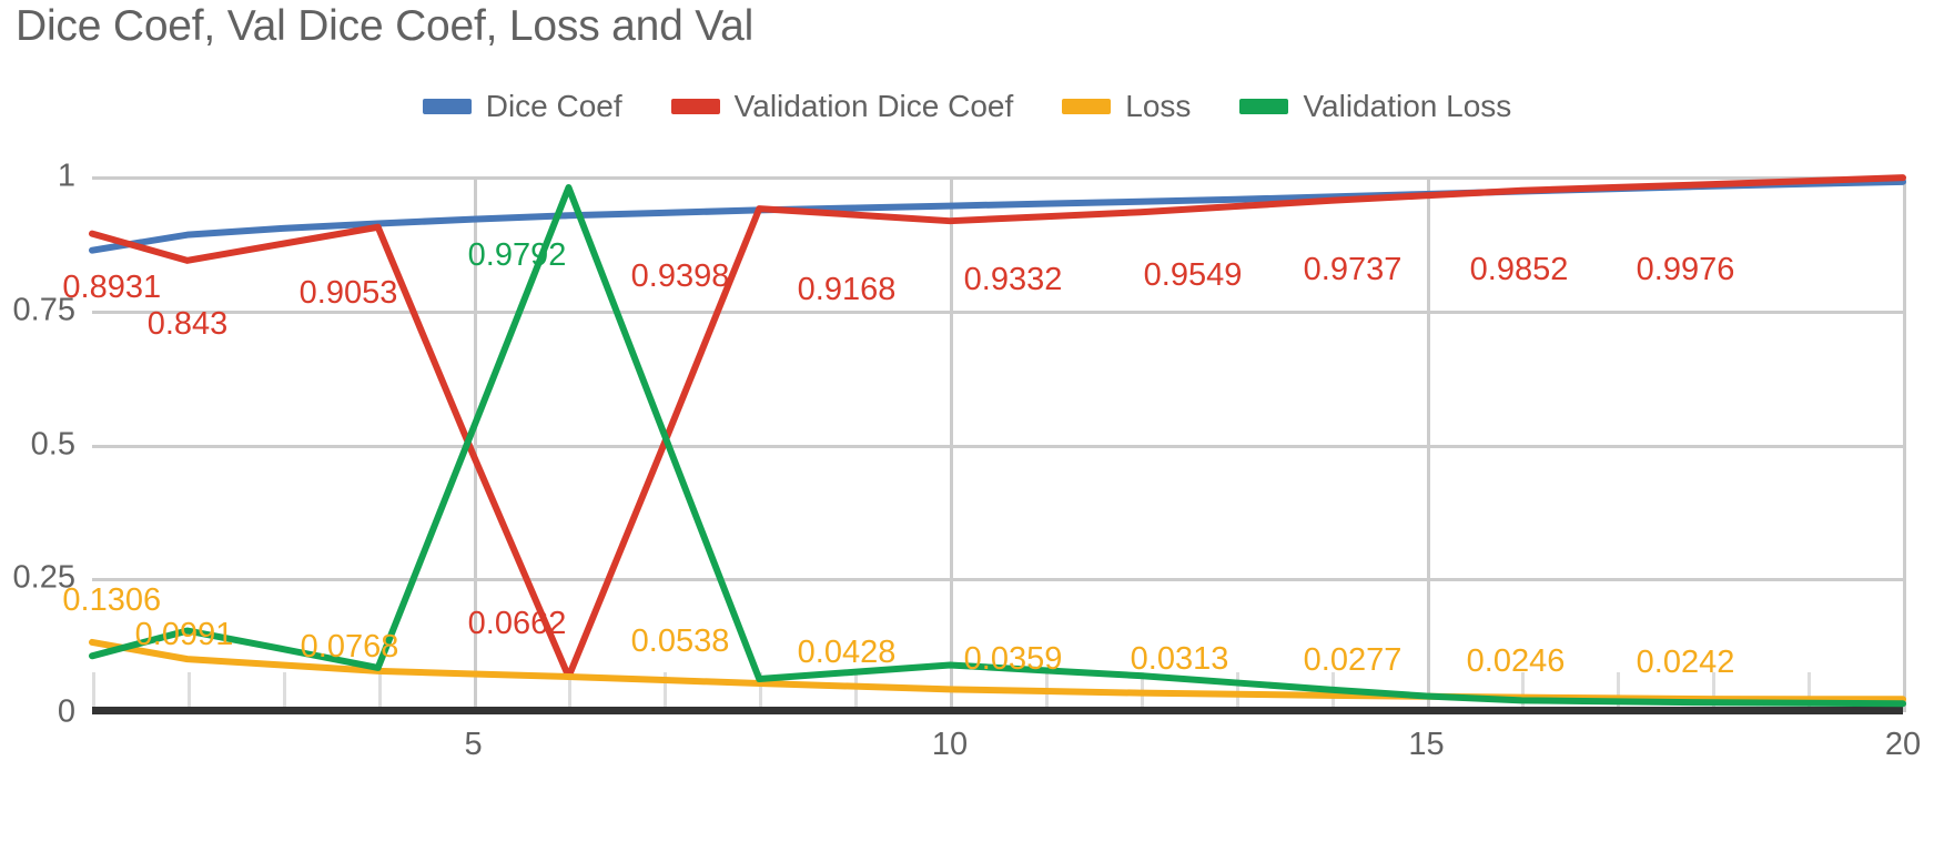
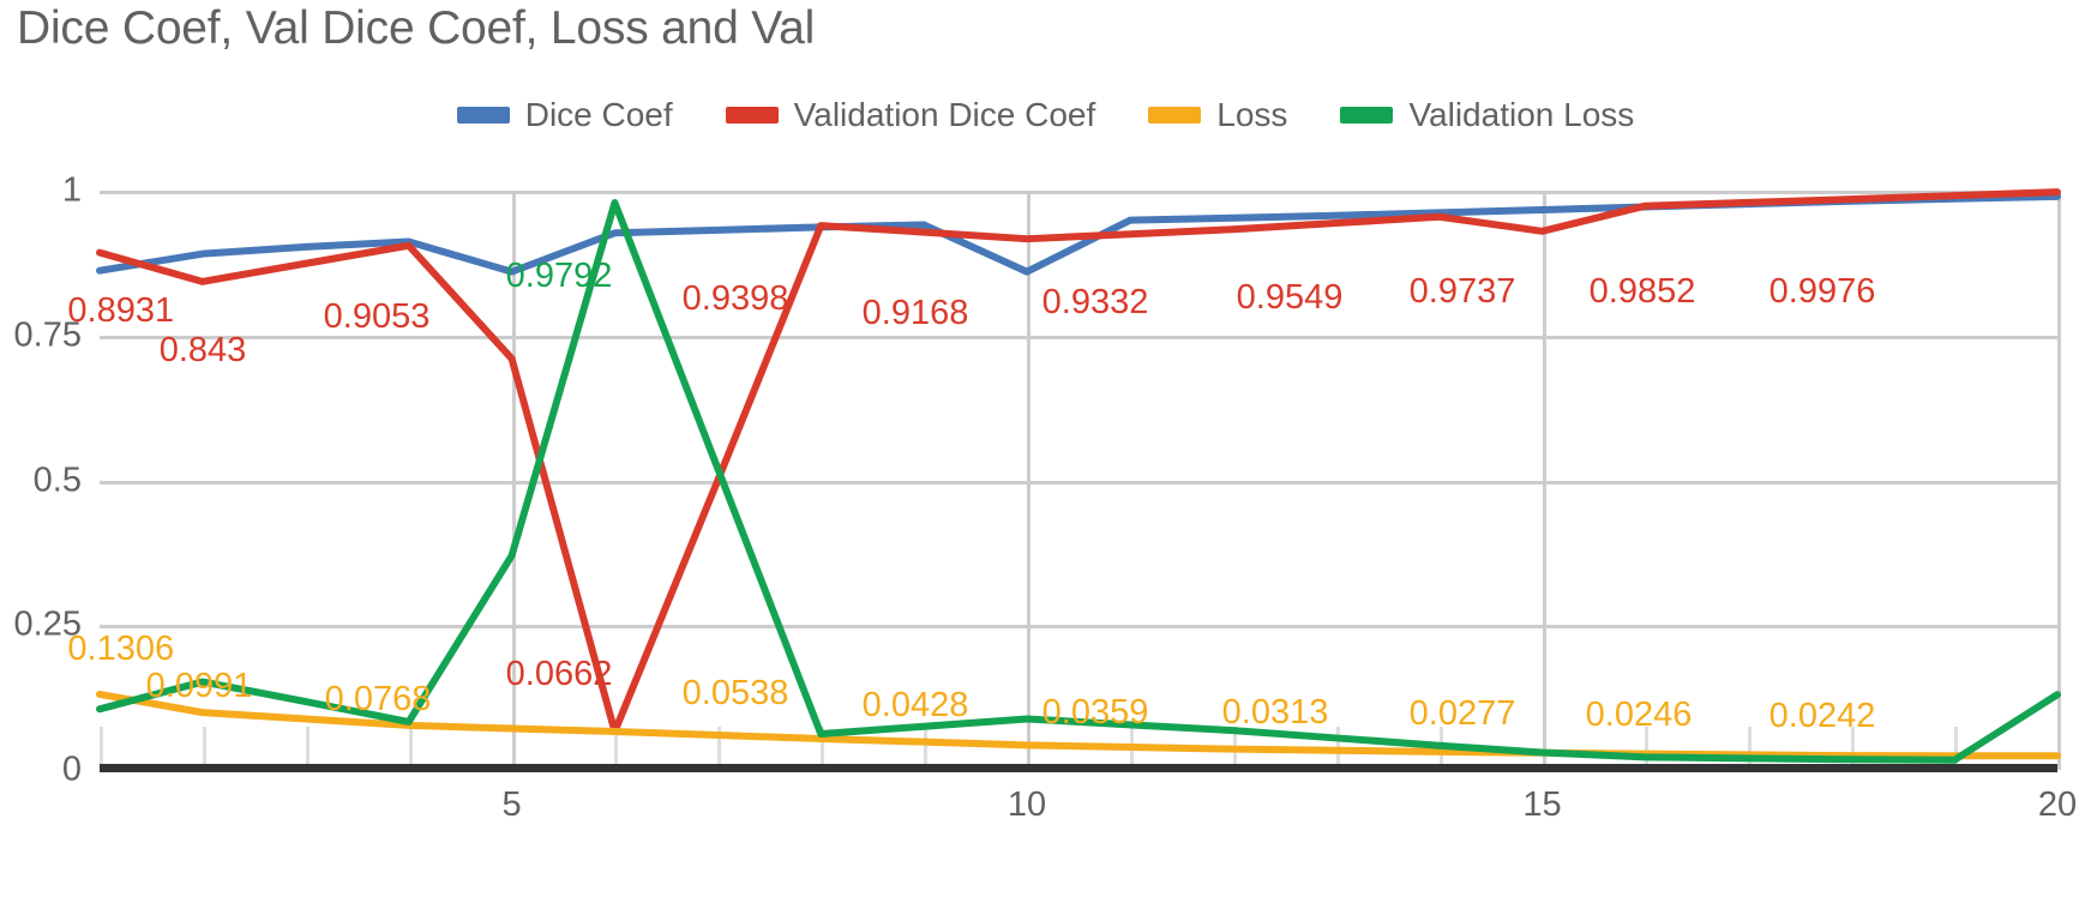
Dice Coef/5: 0.92 -> 0.86
Validation Dice Coef/5: 0.48 -> 0.71
Validation Loss/5: 0.53 -> 0.37
Dice Coef/10: 0.94 -> 0.86
Validation Dice Coef/15: 0.96 -> 0.93
Validation Loss/20: 0.02 -> 0.13
